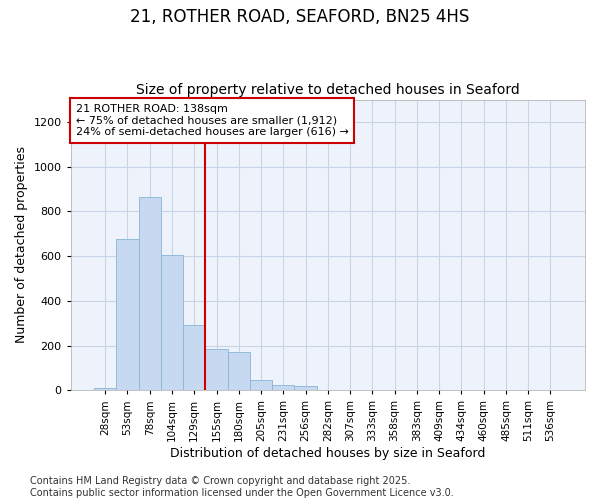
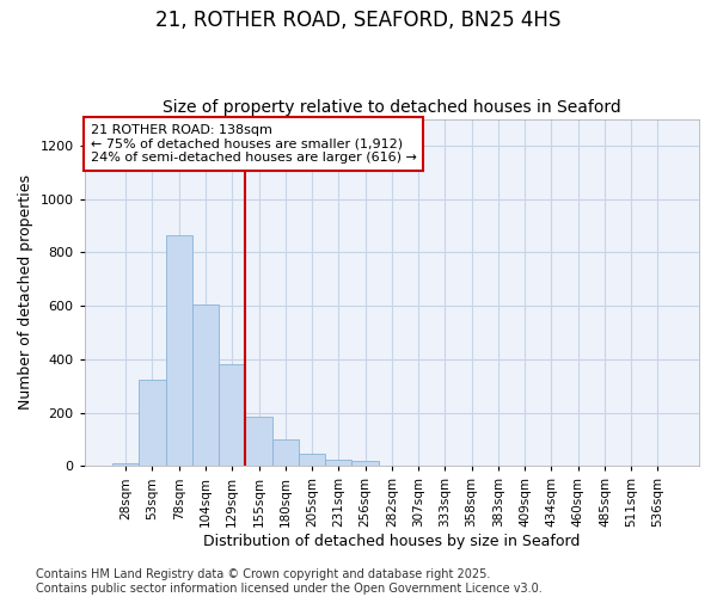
53sqm: 675 -> 325
129sqm: 290 -> 380
180sqm: 170 -> 100
